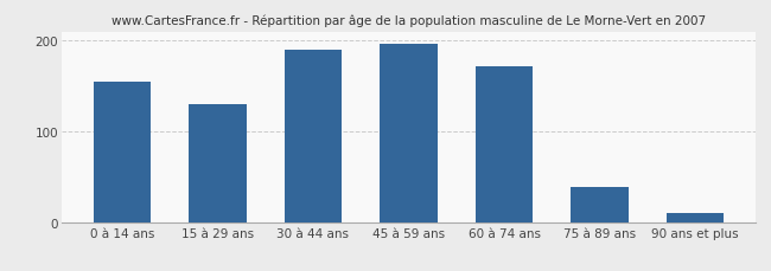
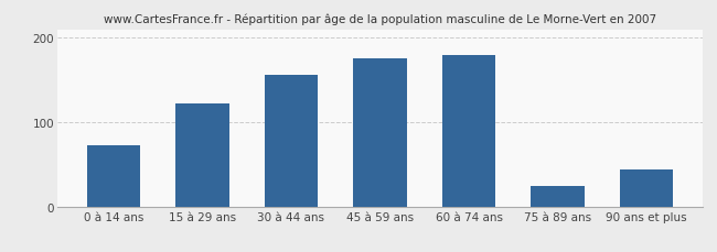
0 à 14 ans: 155 -> 72
15 à 29 ans: 130 -> 122
30 à 44 ans: 190 -> 156
45 à 59 ans: 197 -> 176
60 à 74 ans: 172 -> 180
75 à 89 ans: 38 -> 24
90 ans et plus: 10 -> 44
